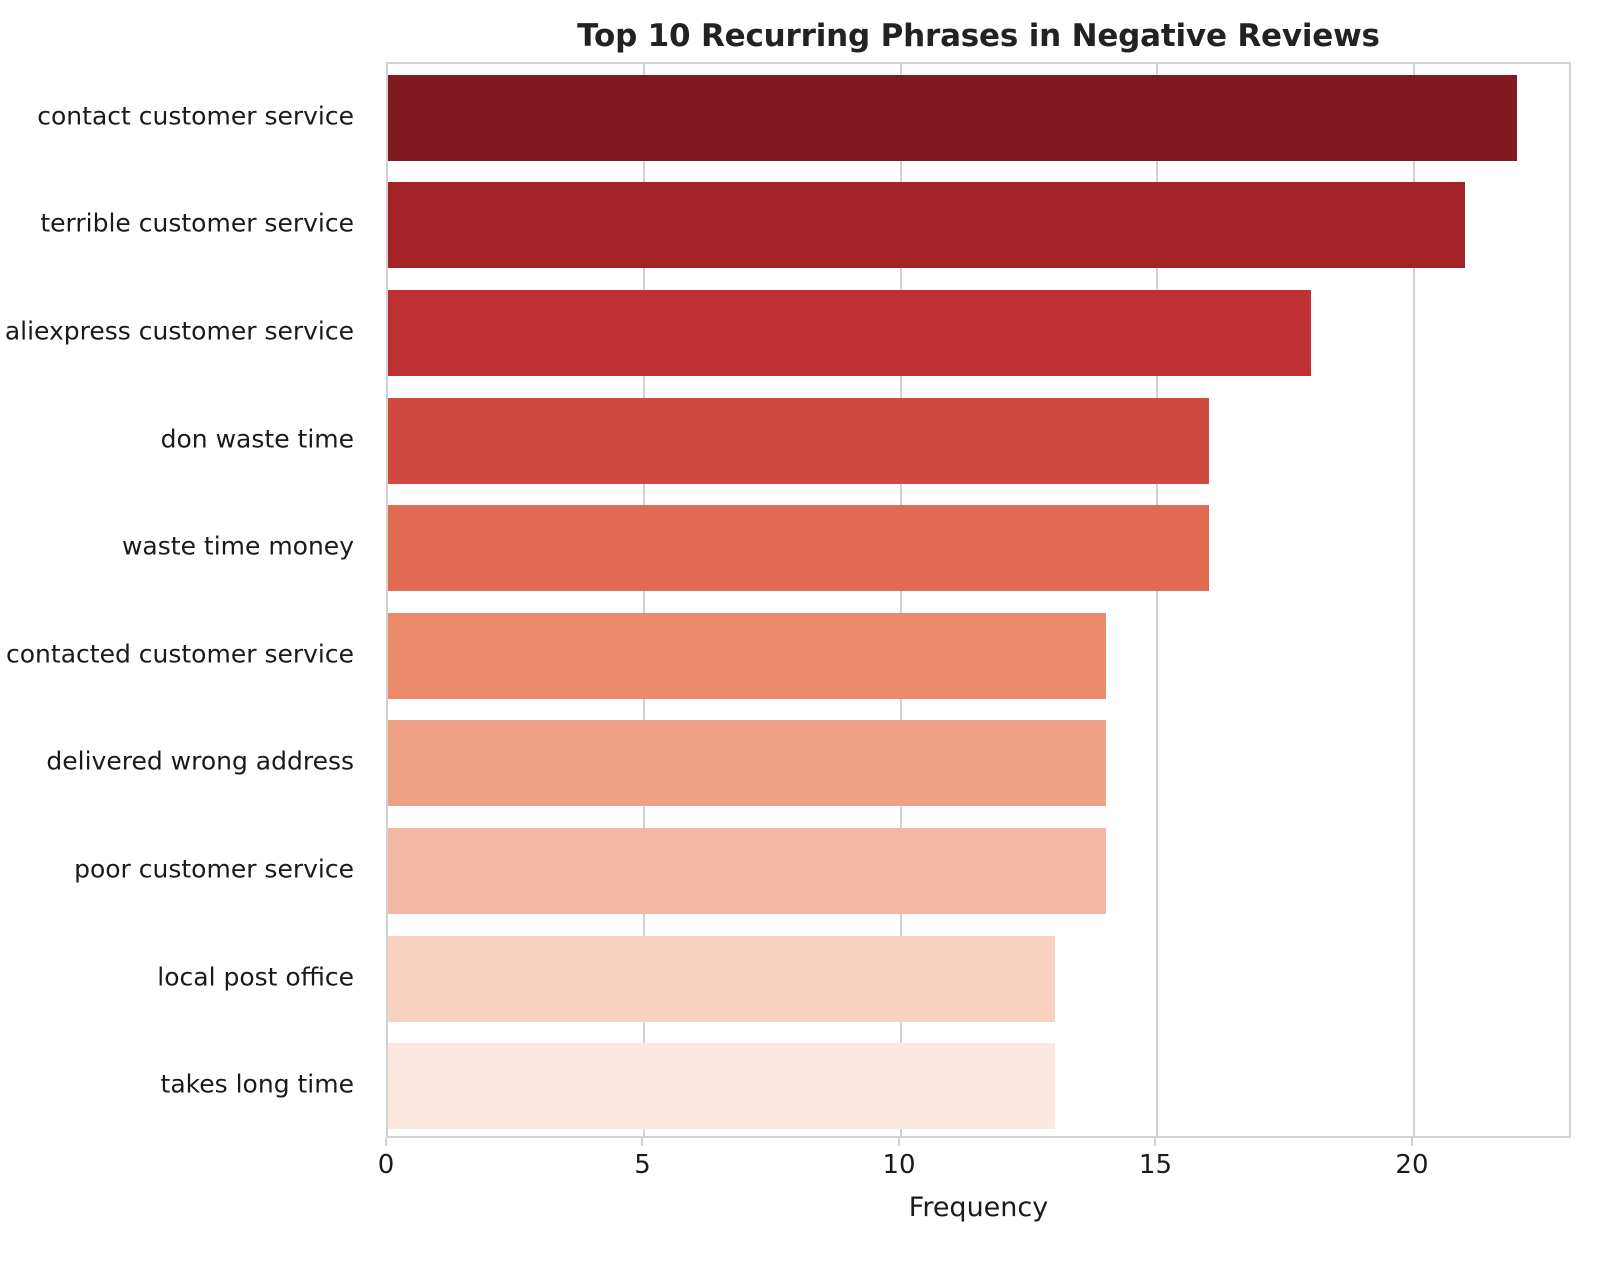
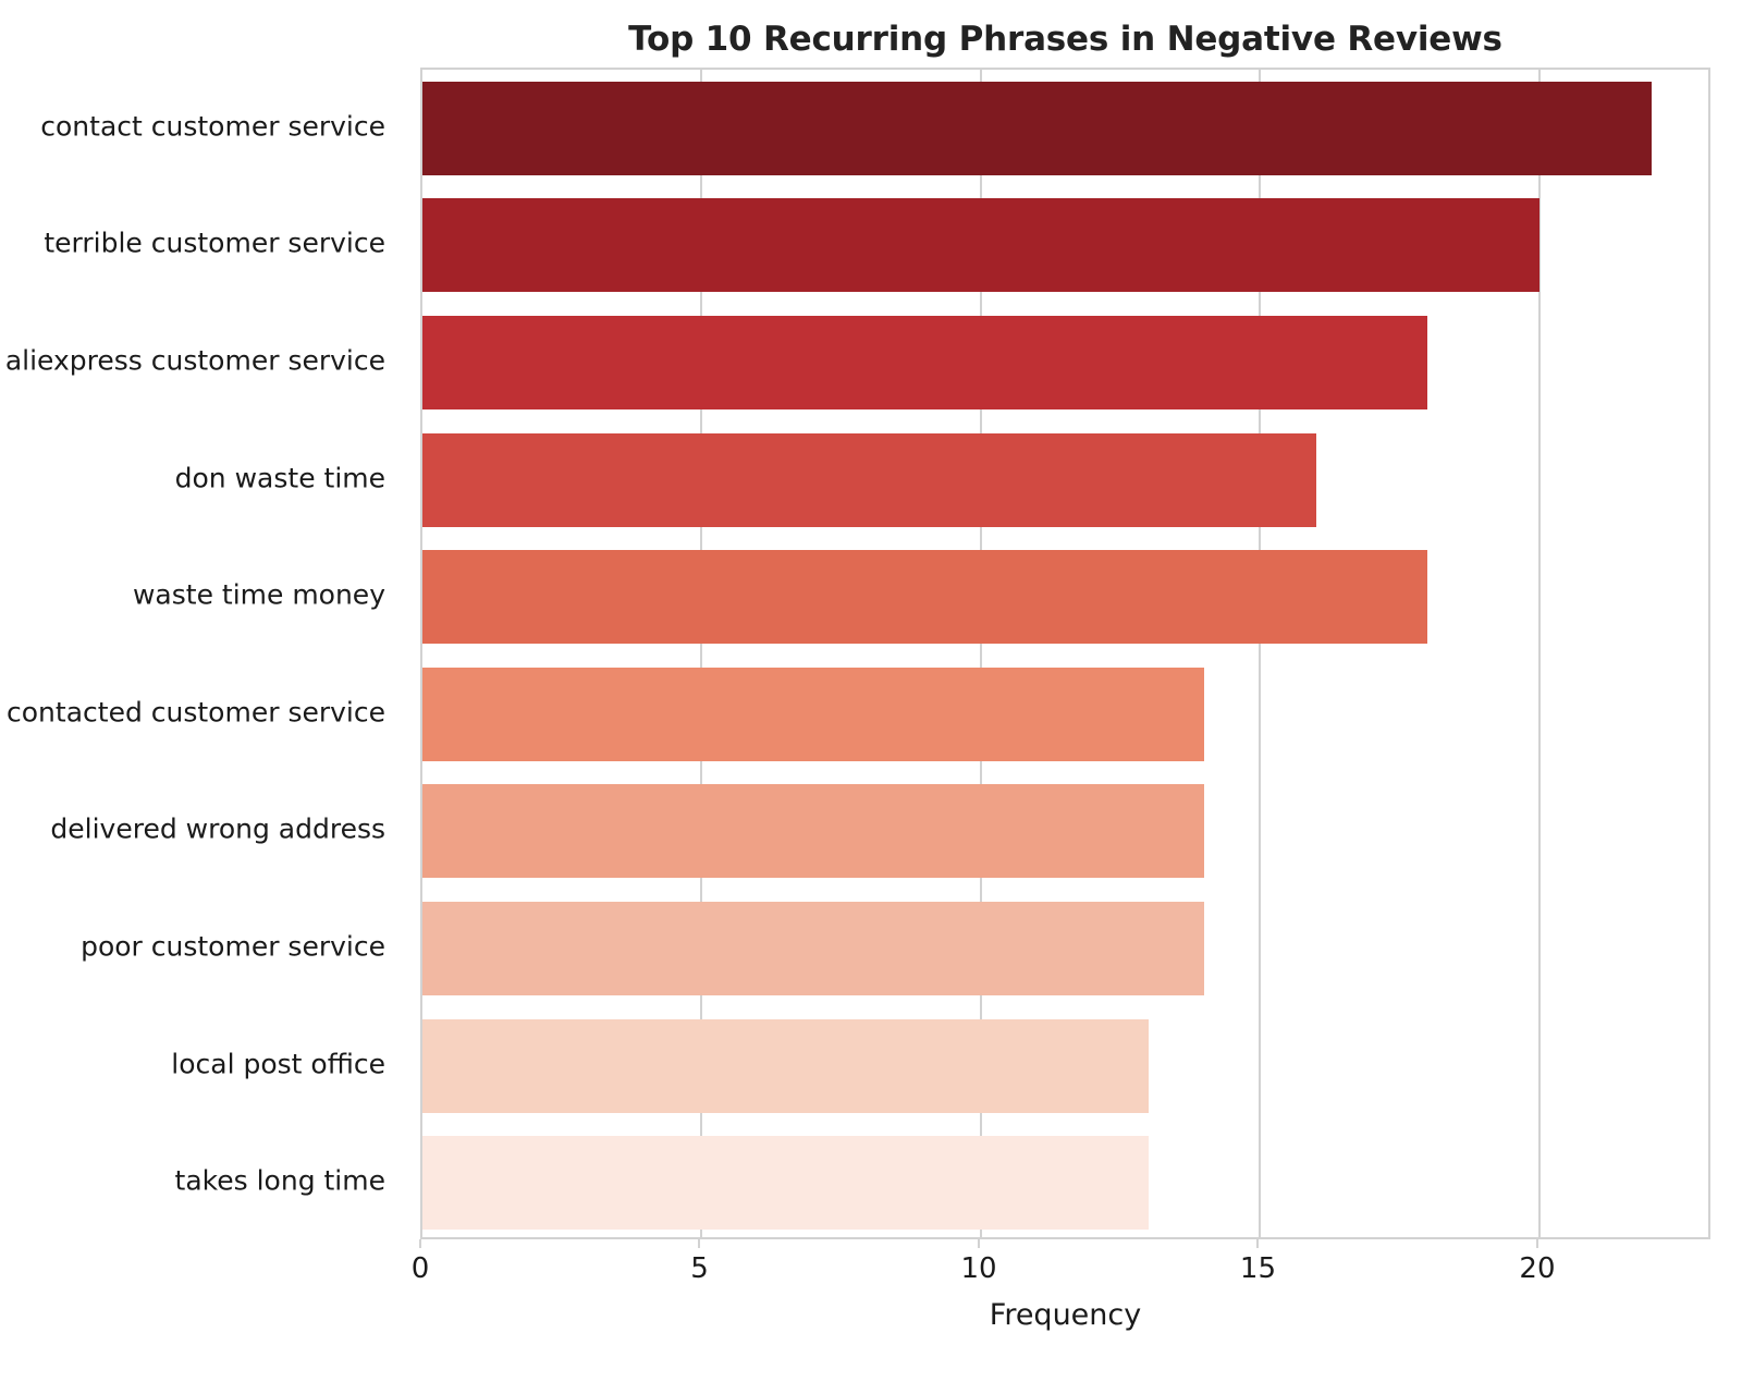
terrible customer service: 21 -> 20
waste time money: 16 -> 18
